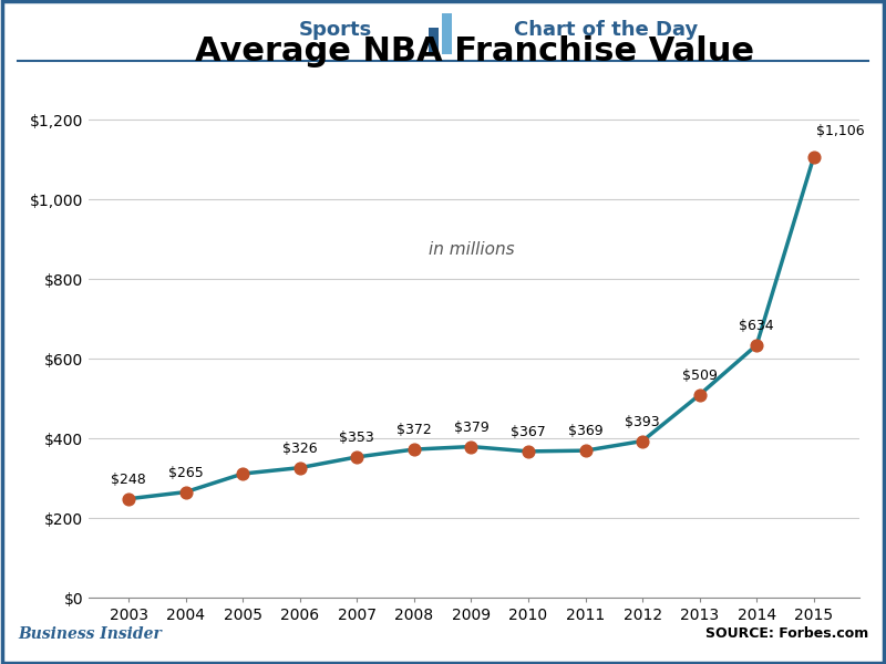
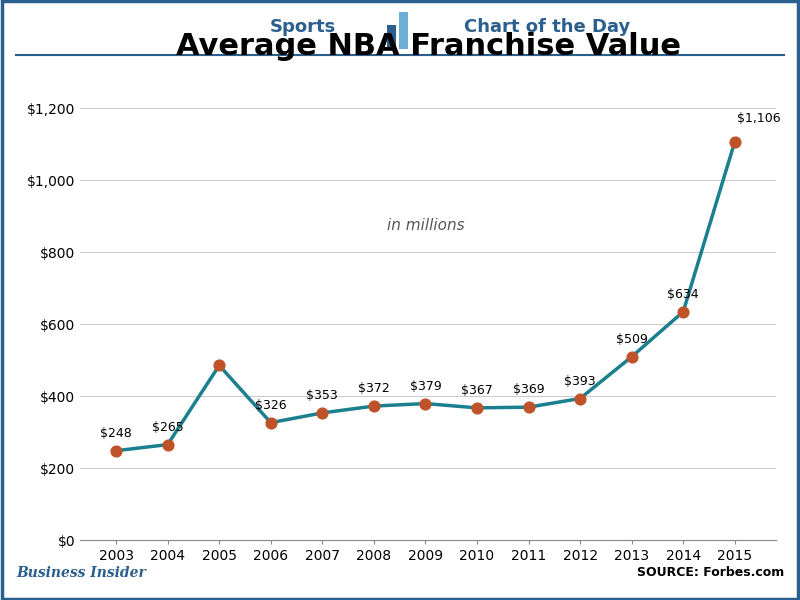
2005: $311 -> $485
